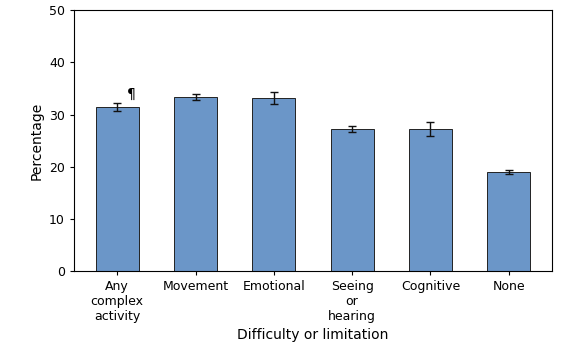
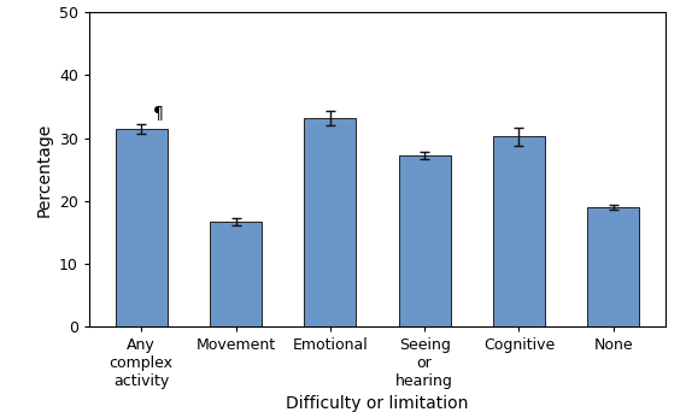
Movement: 33.4 -> 16.6
Cognitive: 27.2 -> 30.2
